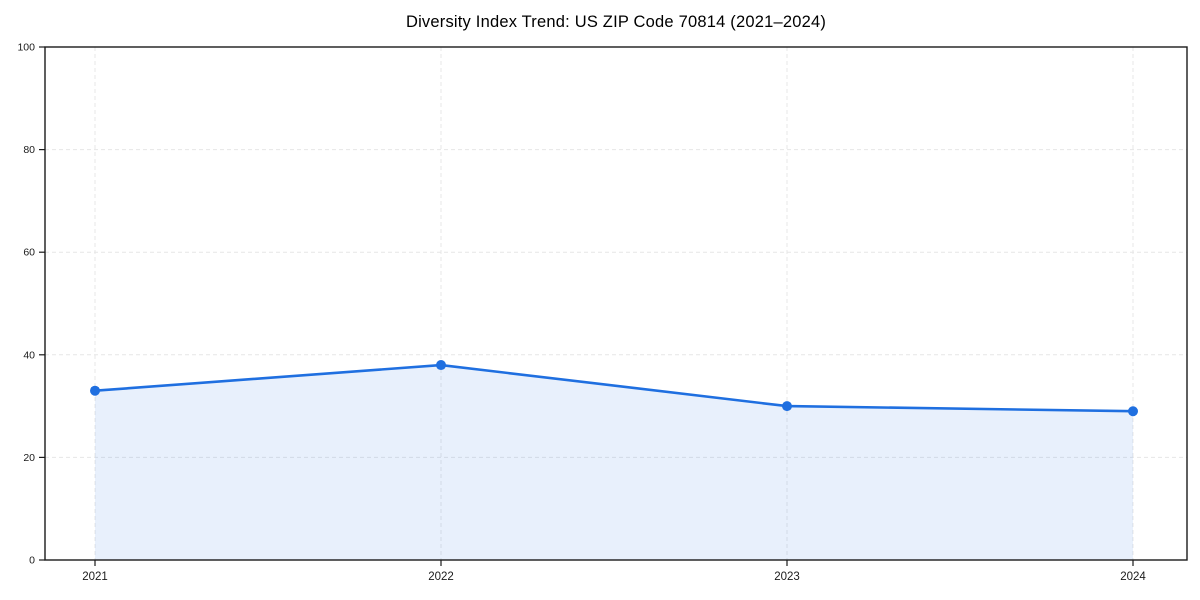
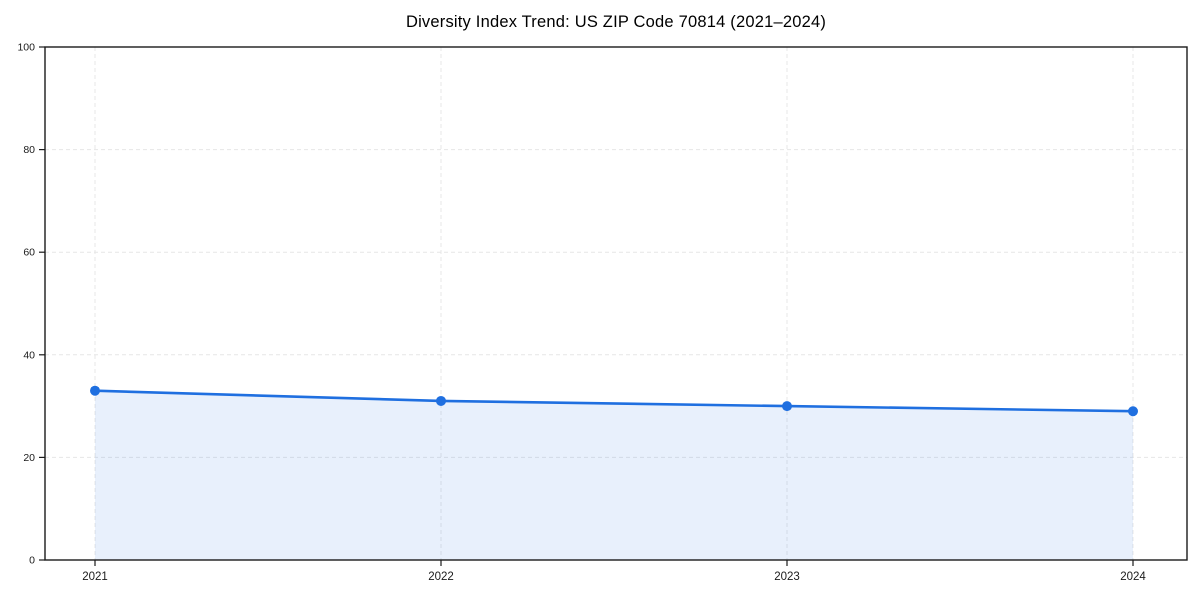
2022: 38 -> 31
